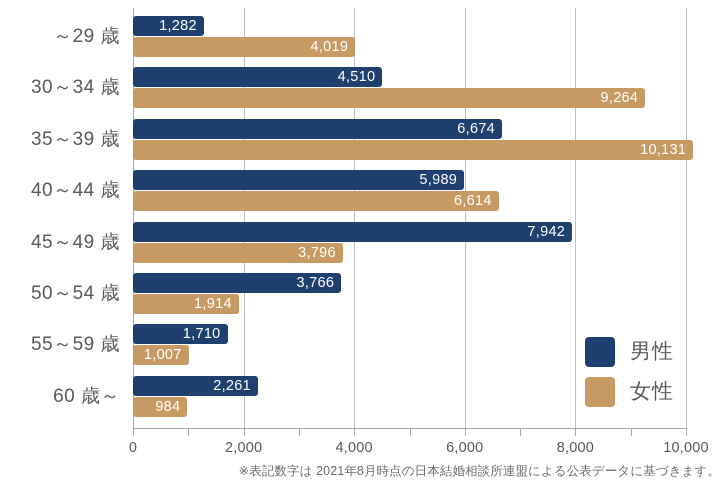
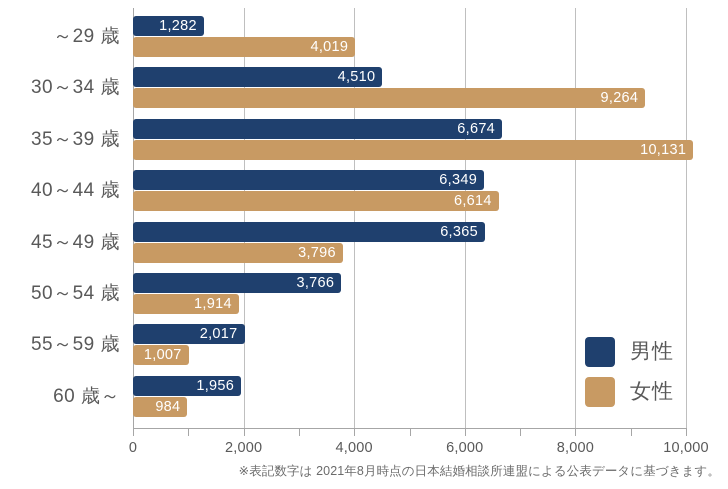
男性/40～44 歳: 5,989 -> 6,349
男性/45～49 歳: 7,942 -> 6,365
男性/55～59 歳: 1,710 -> 2,017
男性/60 歳～: 2,261 -> 1,956
